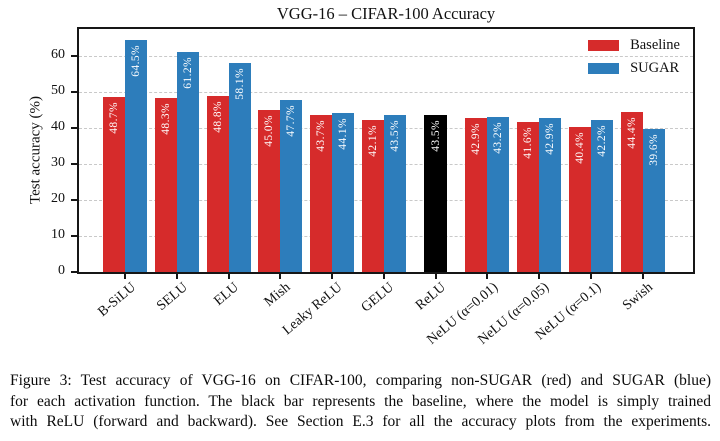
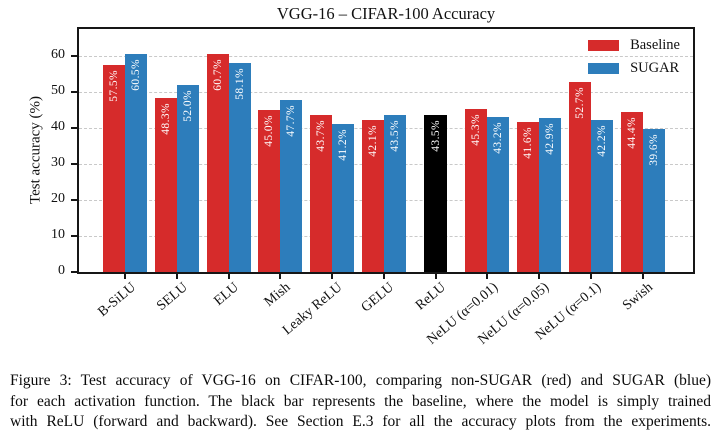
Baseline/B-SiLU: 48.7% -> 57.5%
SUGAR/B-SiLU: 64.5% -> 60.5%
SUGAR/SELU: 61.2% -> 52.0%
Baseline/ELU: 48.8% -> 60.7%
SUGAR/Leaky ReLU: 44.1% -> 41.2%
Baseline/NeLU (α=0.01): 42.9% -> 45.3%
Baseline/NeLU (α=0.1): 40.4% -> 52.7%
